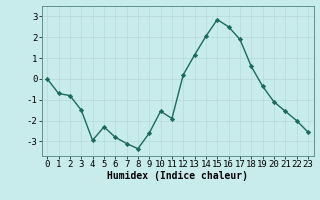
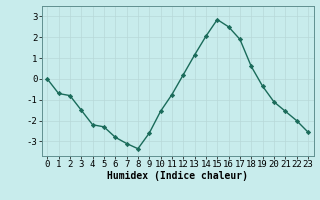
4: -2.95 -> -2.20
11: -1.90 -> -0.75
